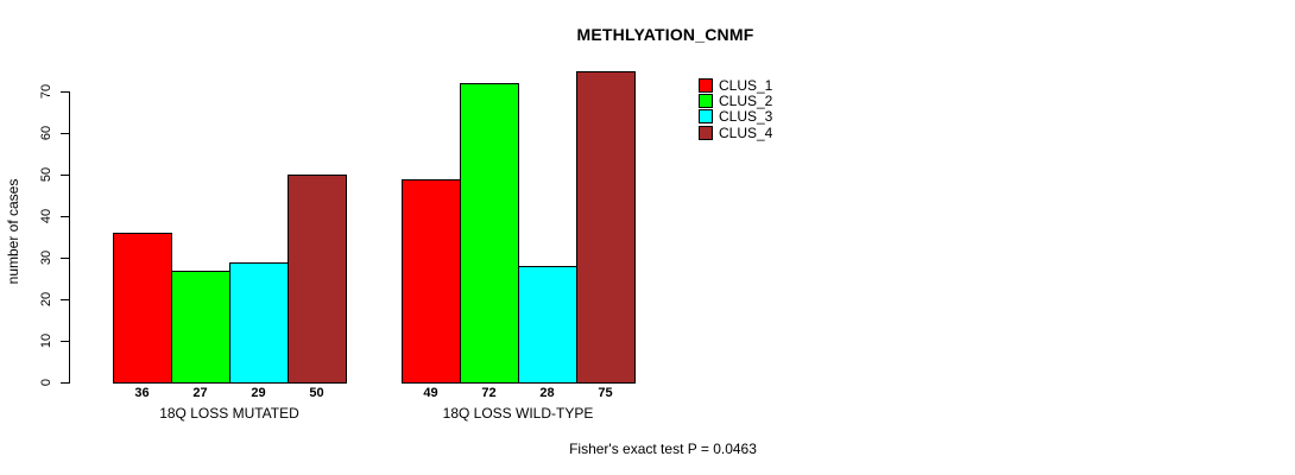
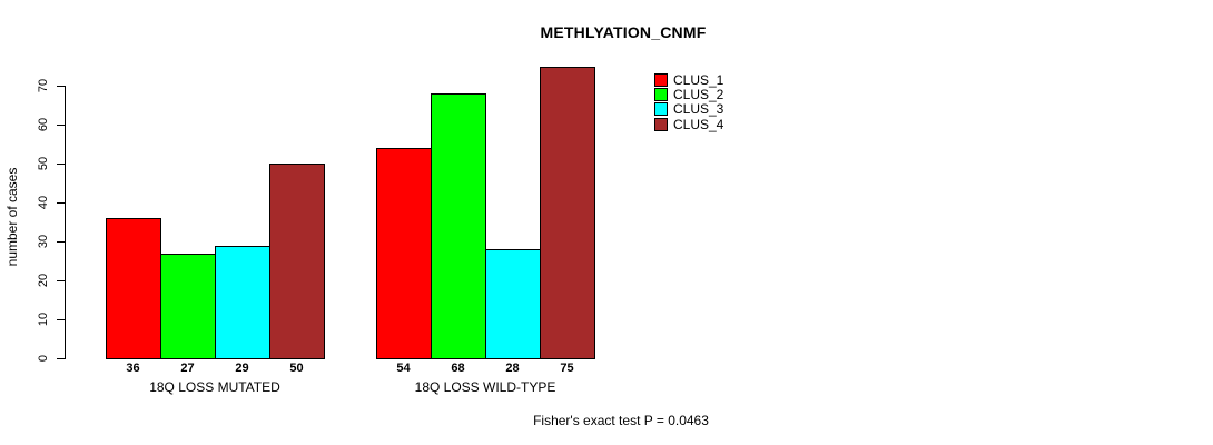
CLUS_1/18Q LOSS WILD-TYPE: 49 -> 54
CLUS_2/18Q LOSS WILD-TYPE: 72 -> 68
